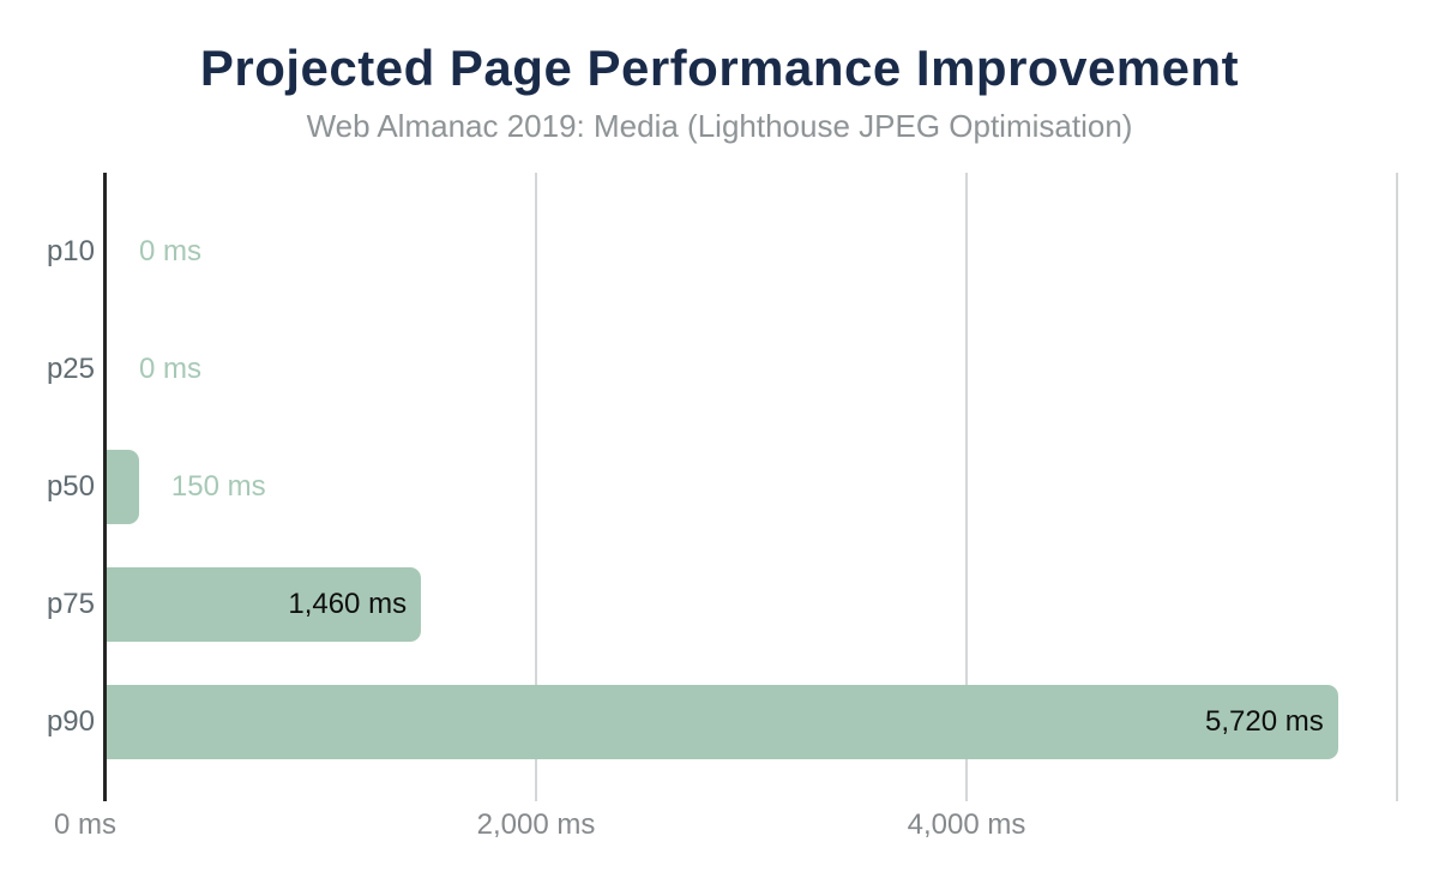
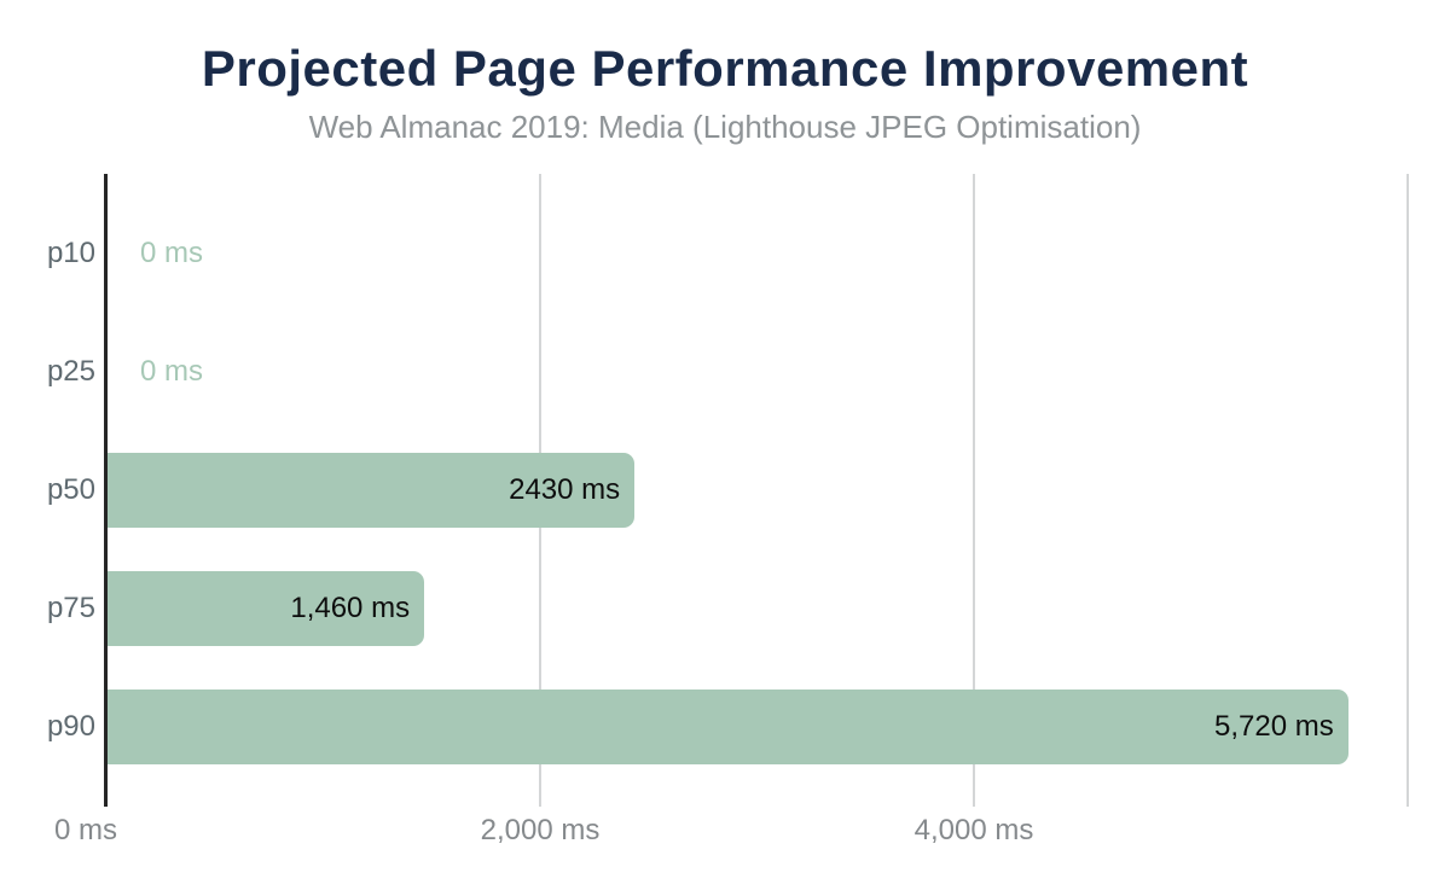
p50: 150 -> 2430
